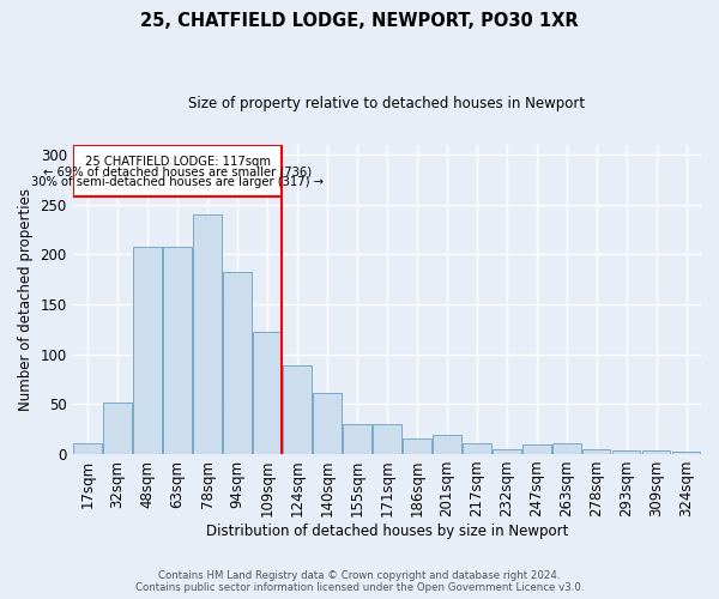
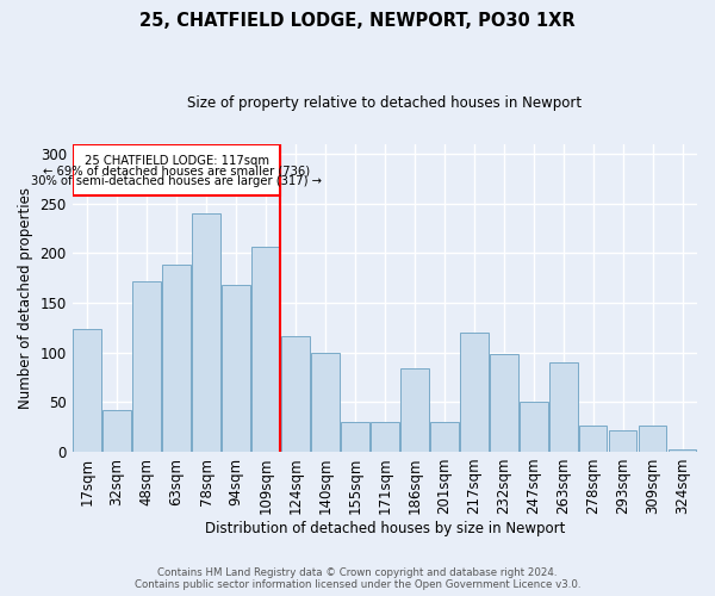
17sqm: 11 -> 124
32sqm: 52 -> 42
48sqm: 207 -> 172
63sqm: 207 -> 188
94sqm: 182 -> 168
109sqm: 122 -> 206
124sqm: 89 -> 116
140sqm: 61 -> 100
186sqm: 16 -> 84
201sqm: 19 -> 30
217sqm: 11 -> 120
232sqm: 5 -> 98
247sqm: 10 -> 50
263sqm: 11 -> 90
278sqm: 5 -> 26
293sqm: 4 -> 22
309sqm: 3 -> 26
